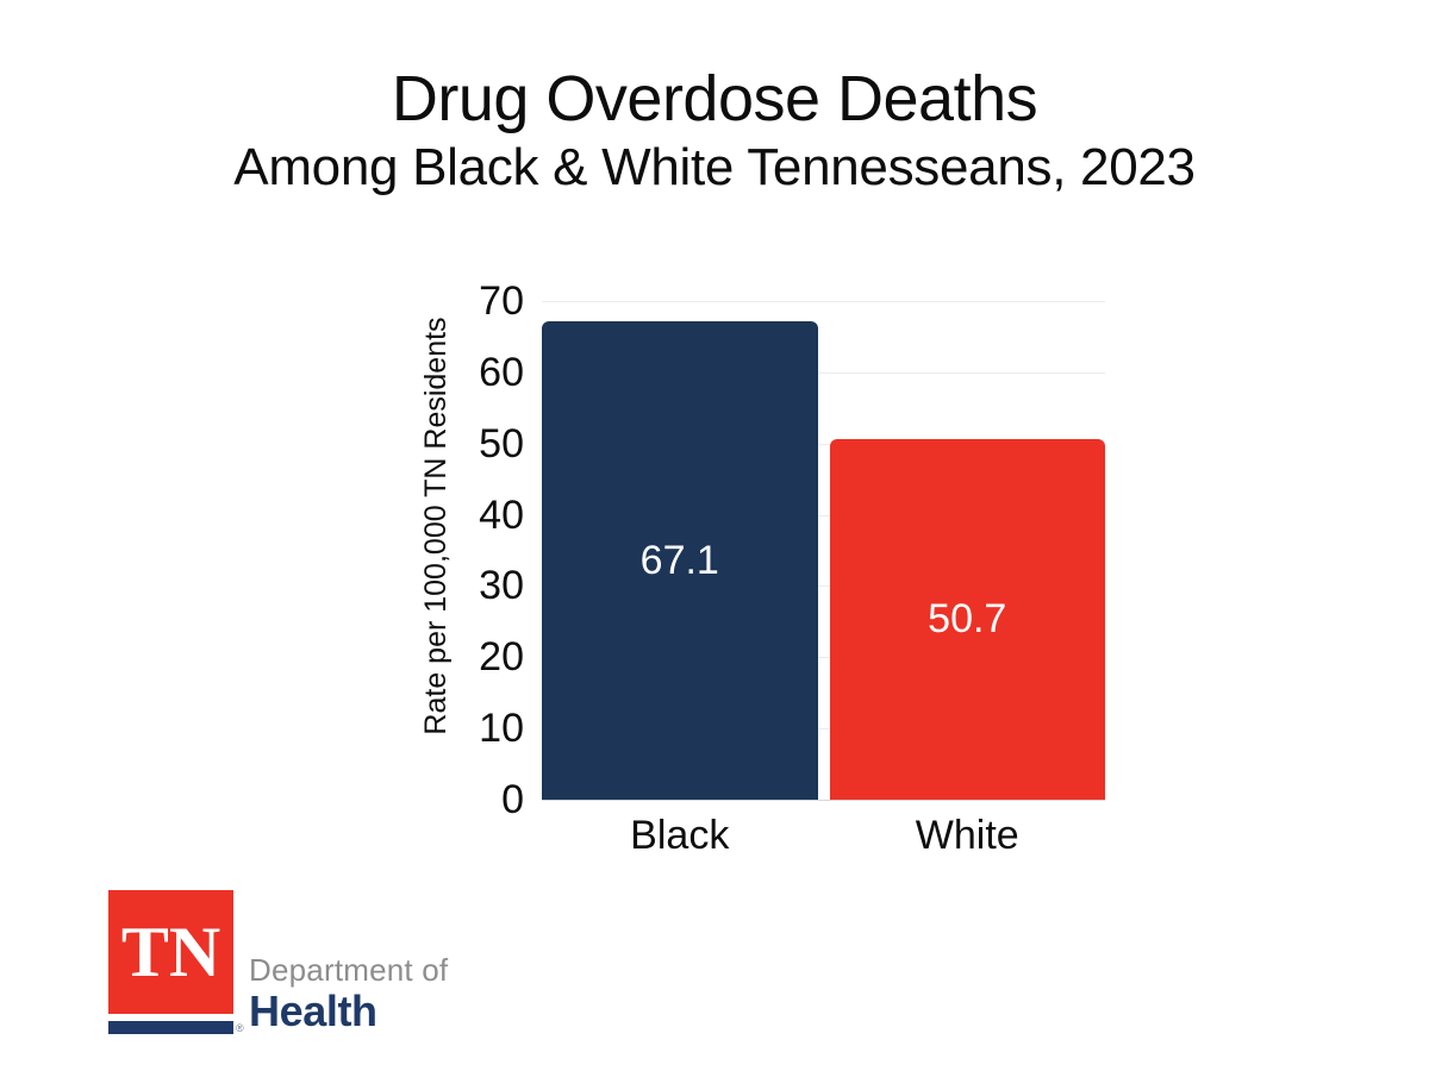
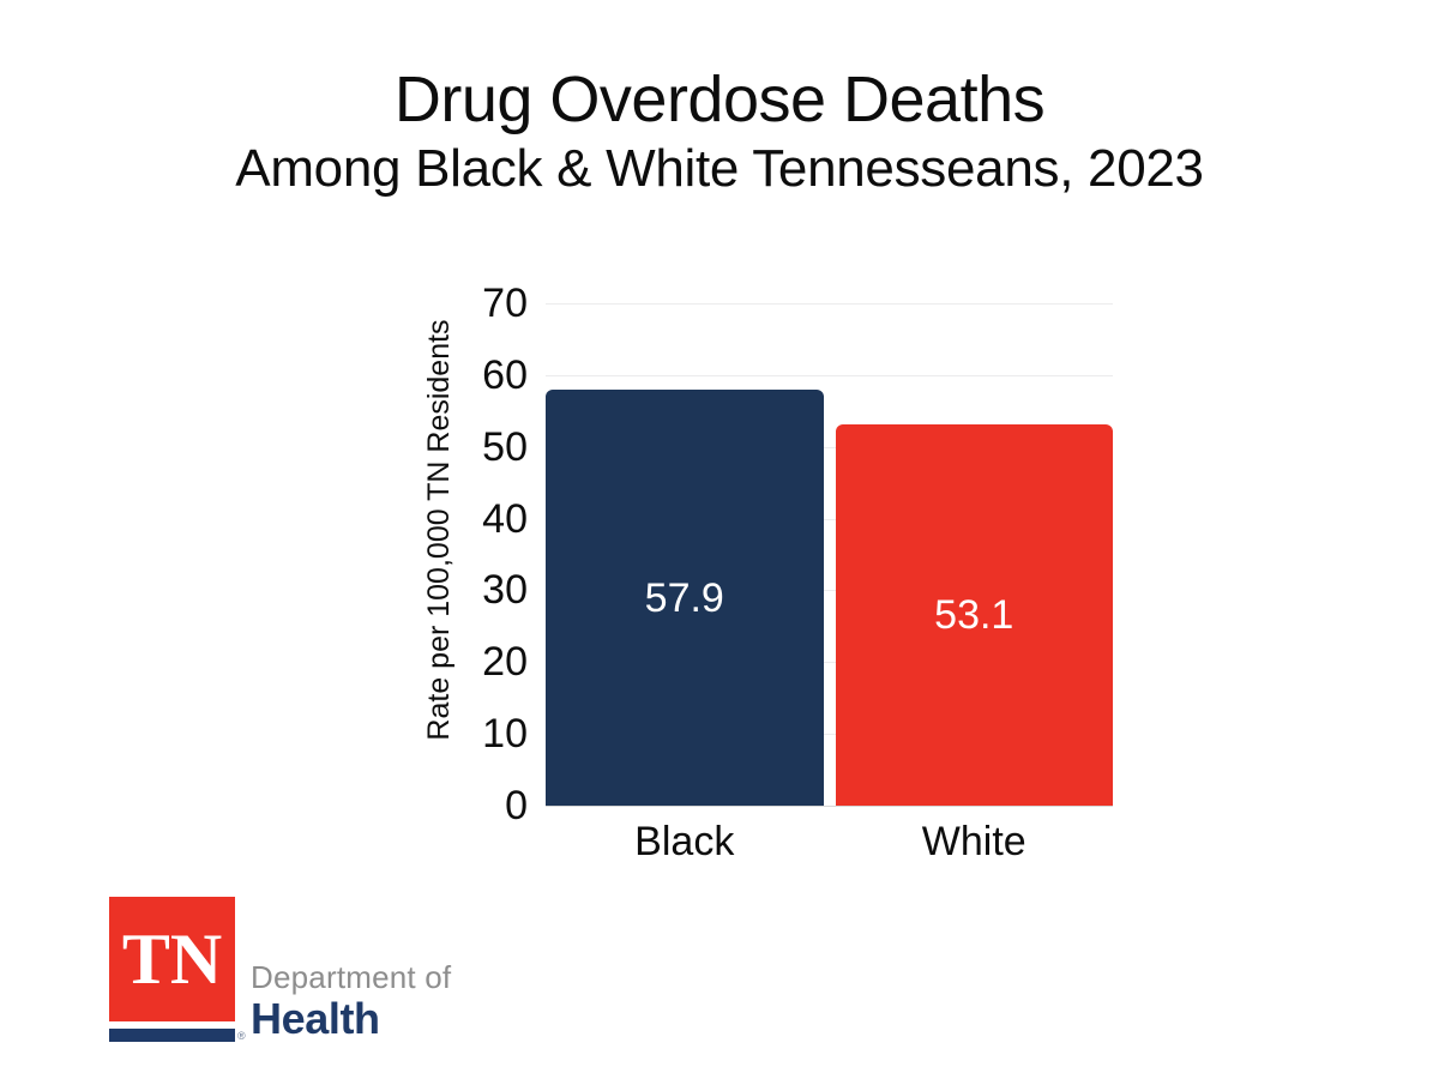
Black: 67.1 -> 57.9
White: 50.7 -> 53.1
